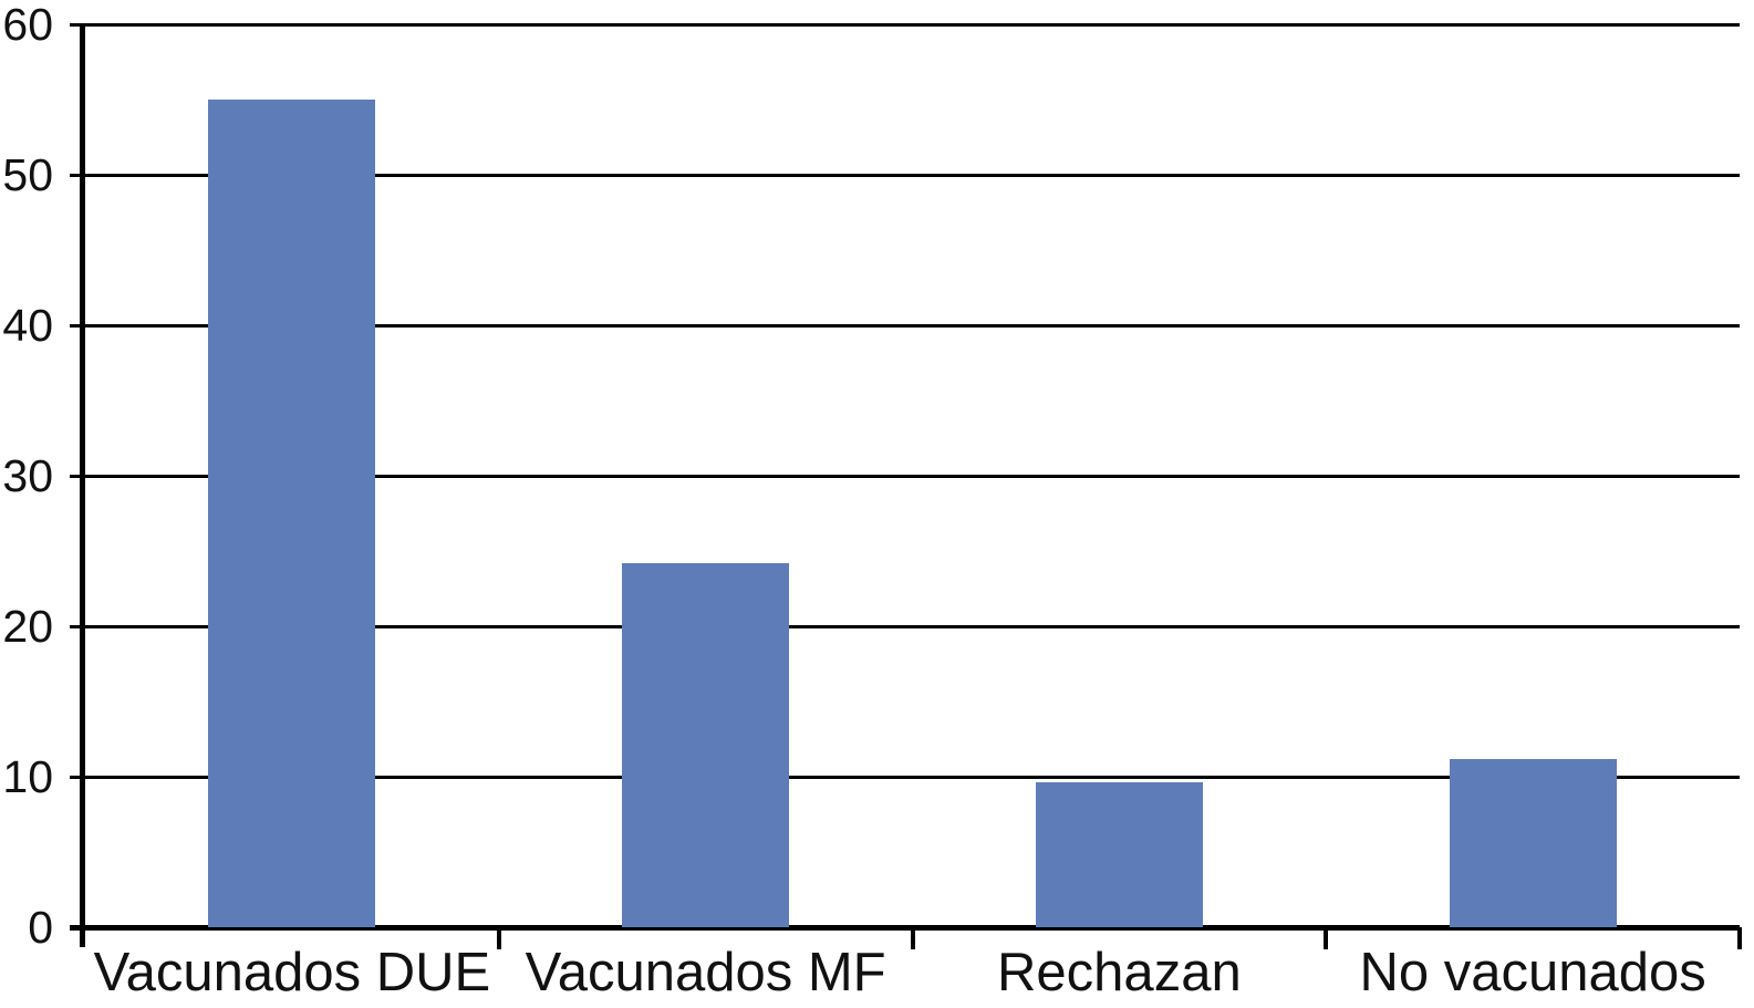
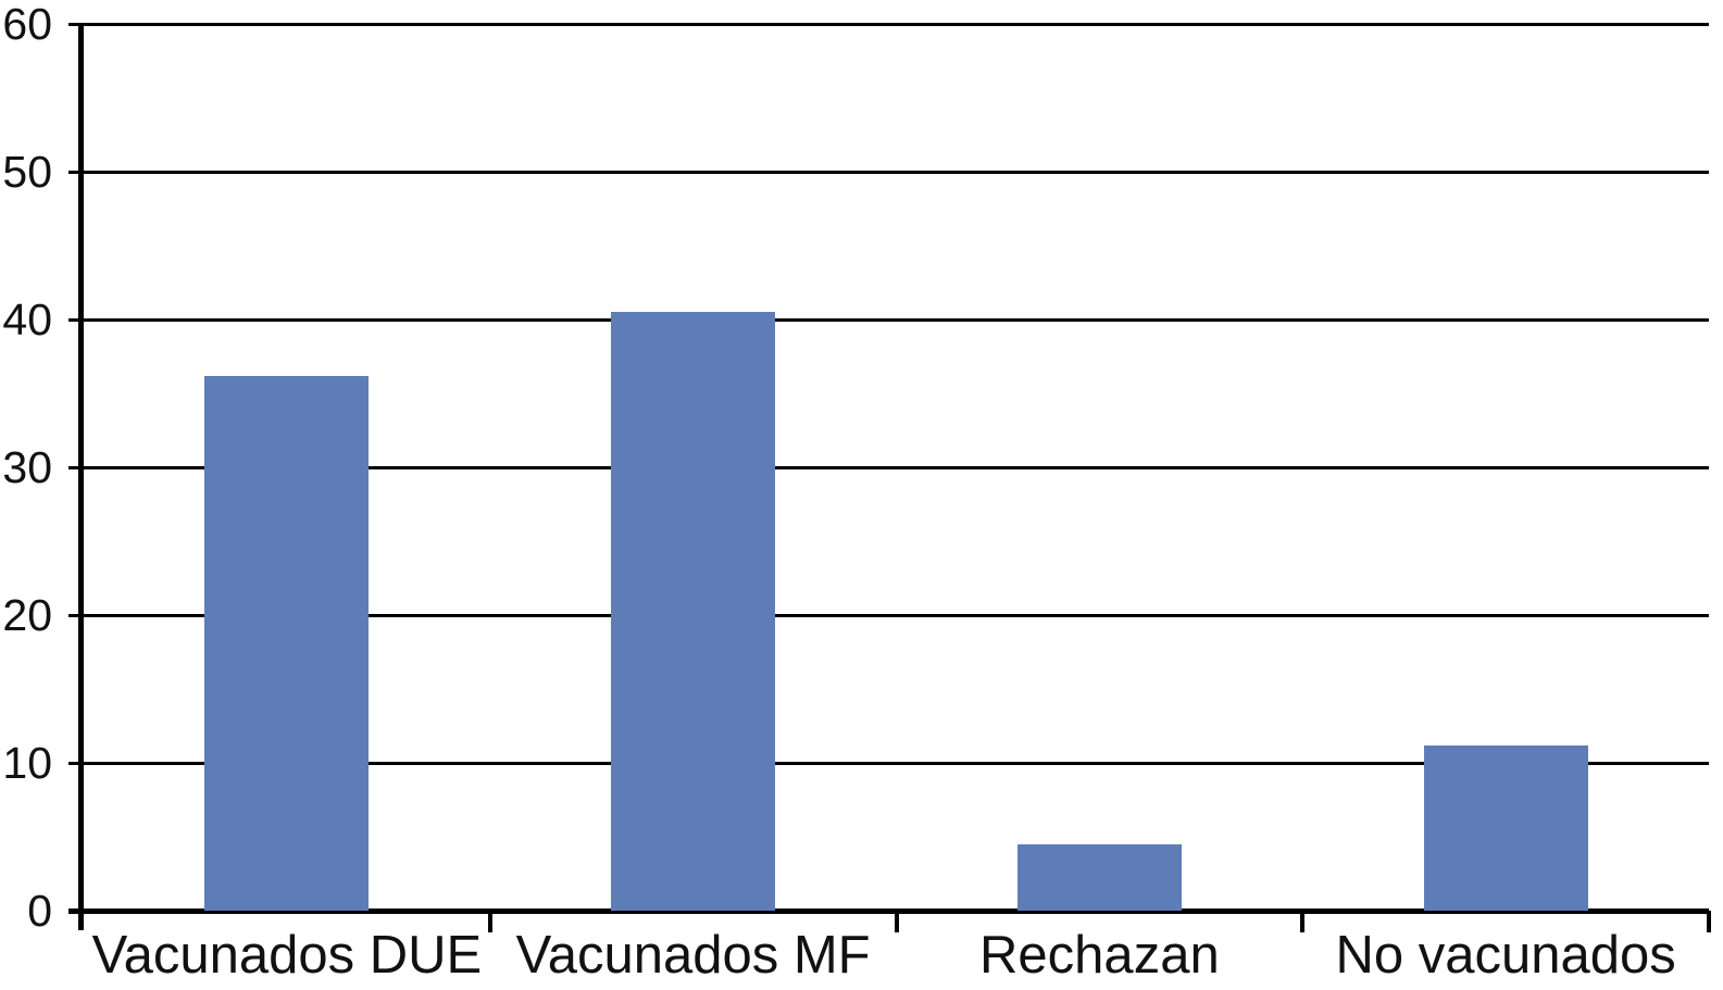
Vacunados DUE: 55.0 -> 36.2
Vacunados MF: 24.2 -> 40.5
Rechazan: 9.6 -> 4.5
